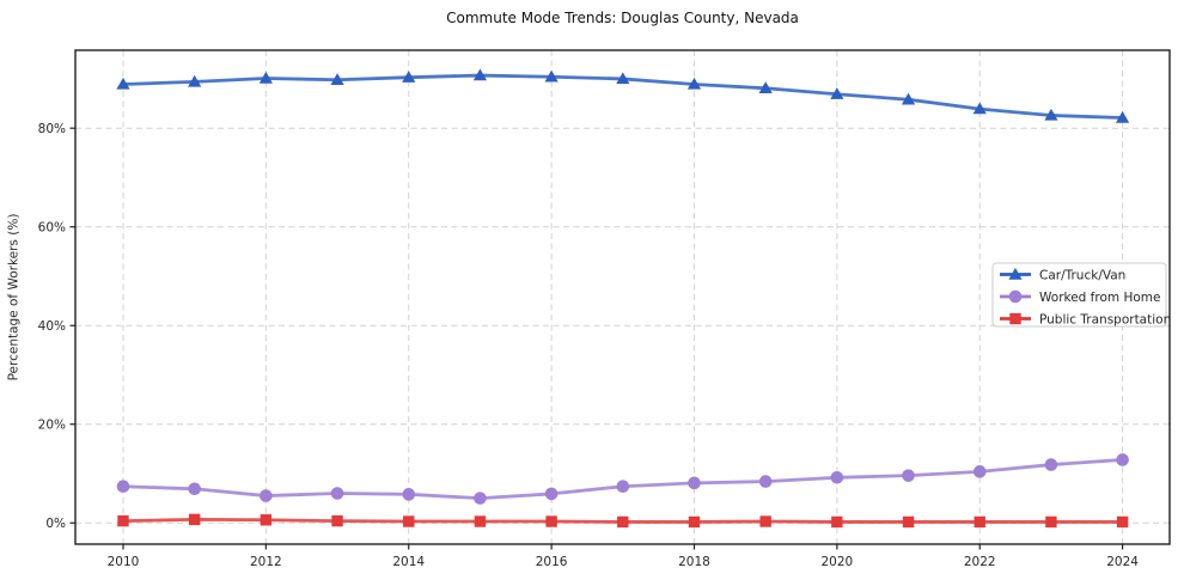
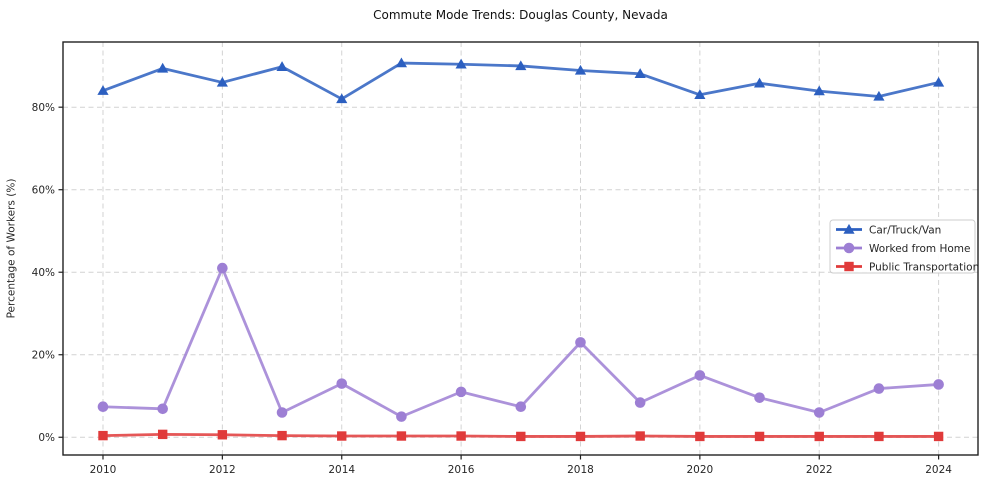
Car/Truck/Van/2010: 89% -> 84%
Car/Truck/Van/2012: 90% -> 86%
Worked from Home/2012: 6% -> 41%
Car/Truck/Van/2014: 90% -> 82%
Worked from Home/2014: 6% -> 13%
Worked from Home/2016: 6% -> 11%
Worked from Home/2018: 8% -> 23%
Car/Truck/Van/2020: 87% -> 83%
Worked from Home/2020: 9% -> 15%
Worked from Home/2022: 10% -> 6%
Car/Truck/Van/2024: 82% -> 86%
